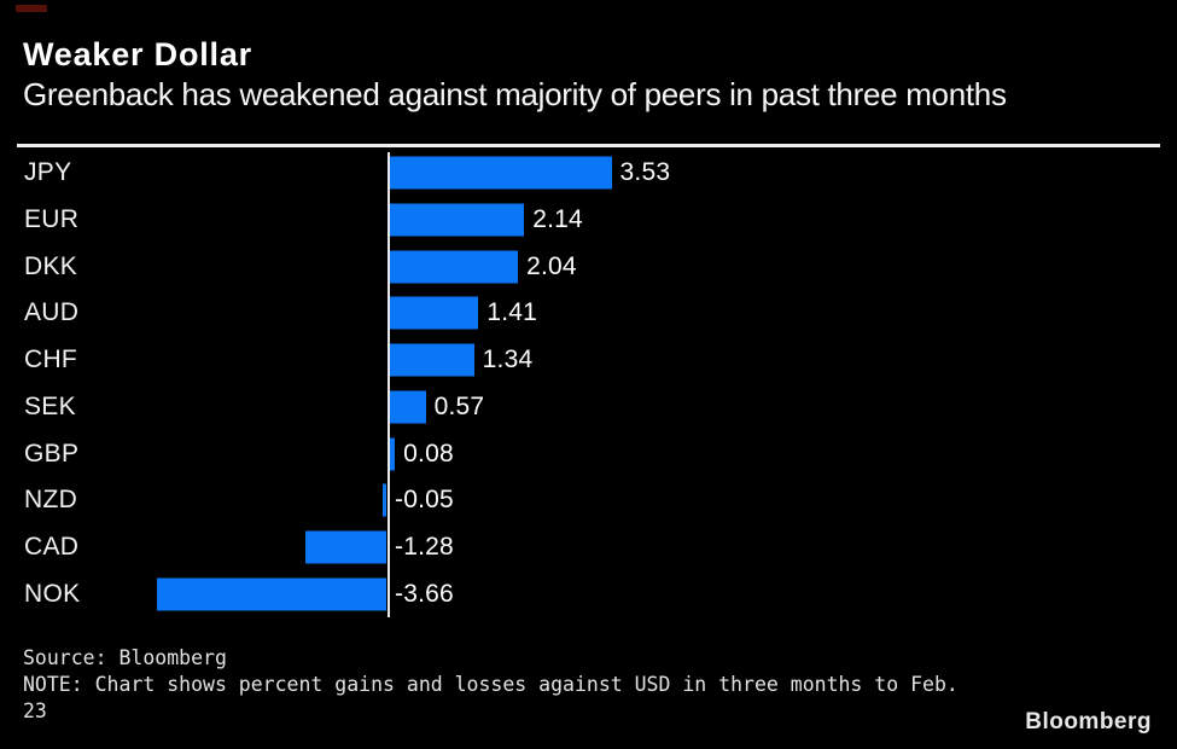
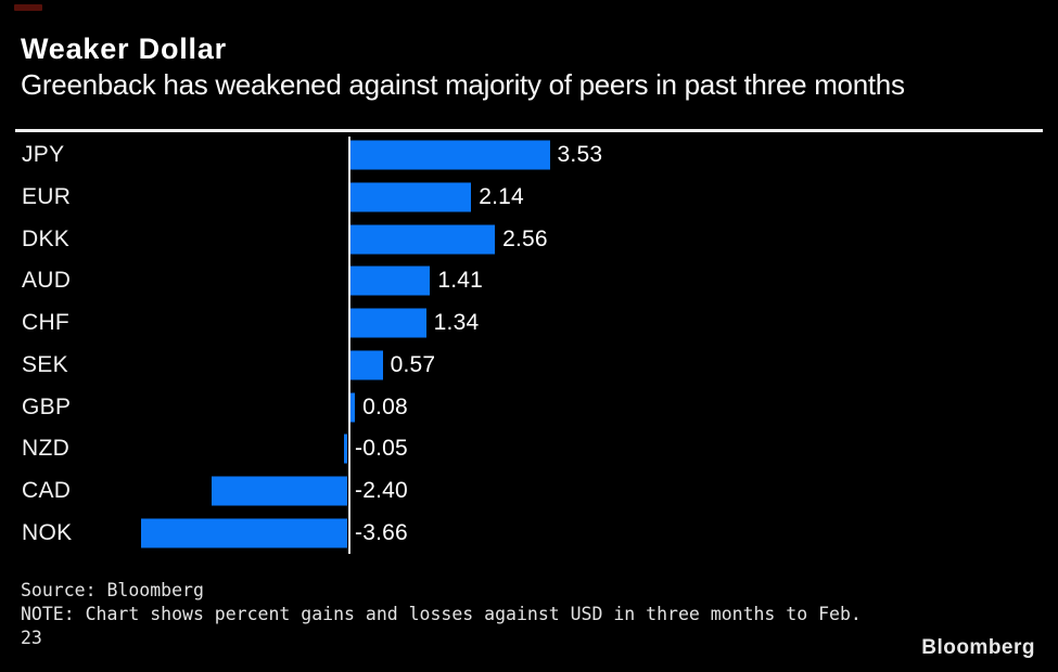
DKK: 2.04 -> 2.56
CAD: -1.28 -> -2.40
